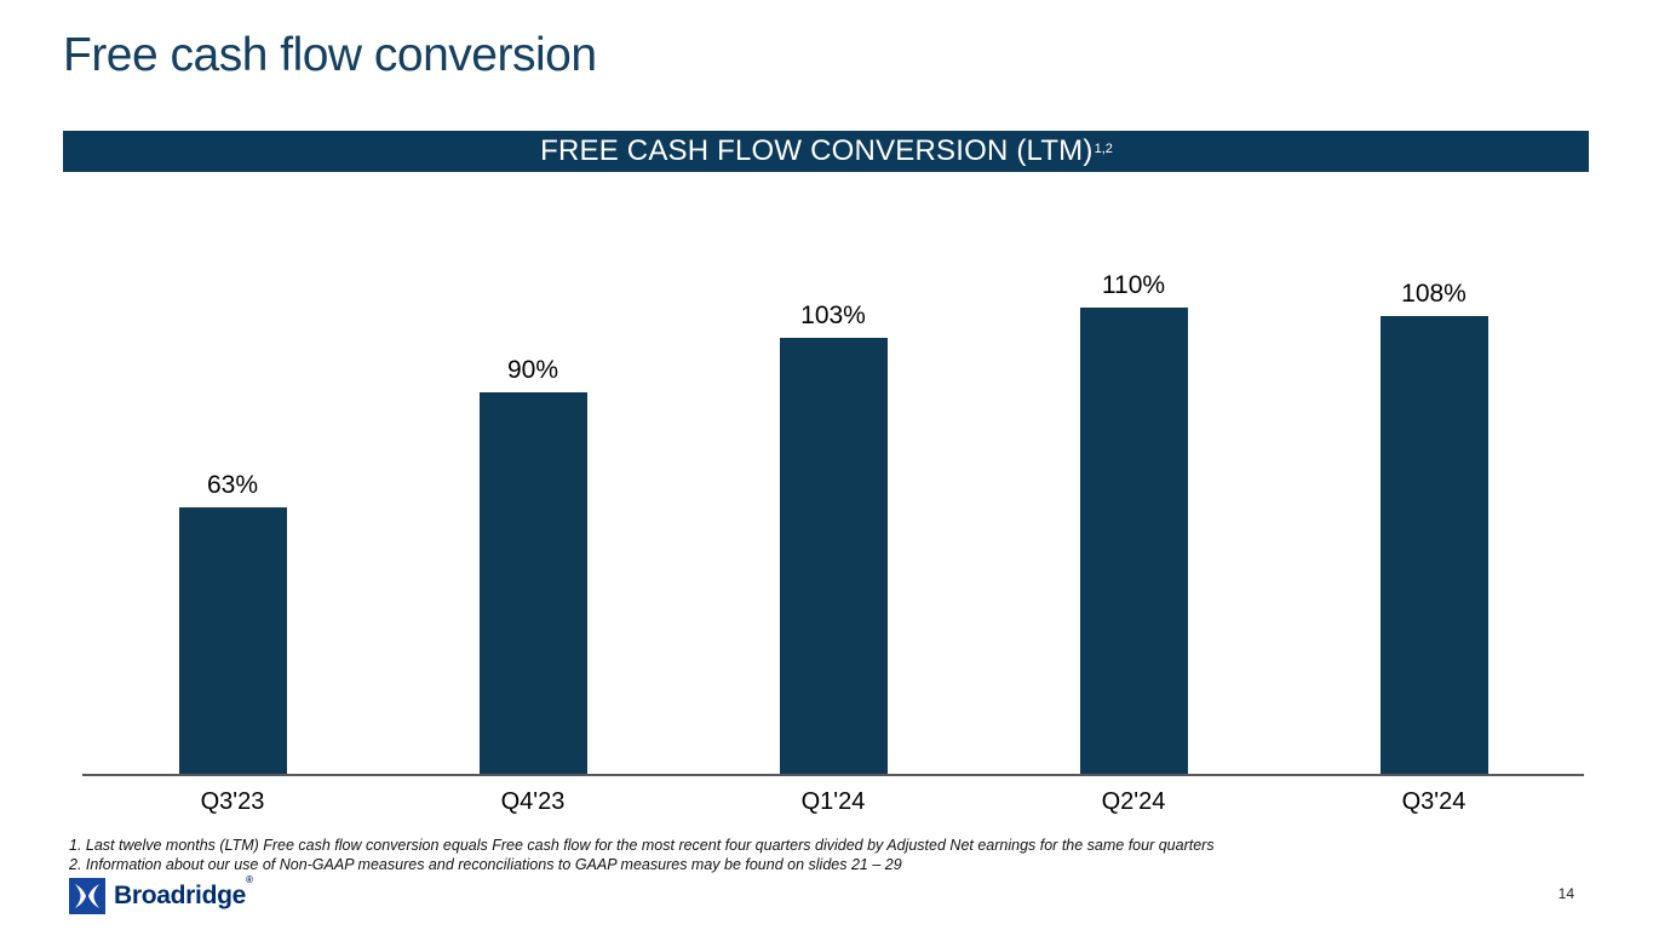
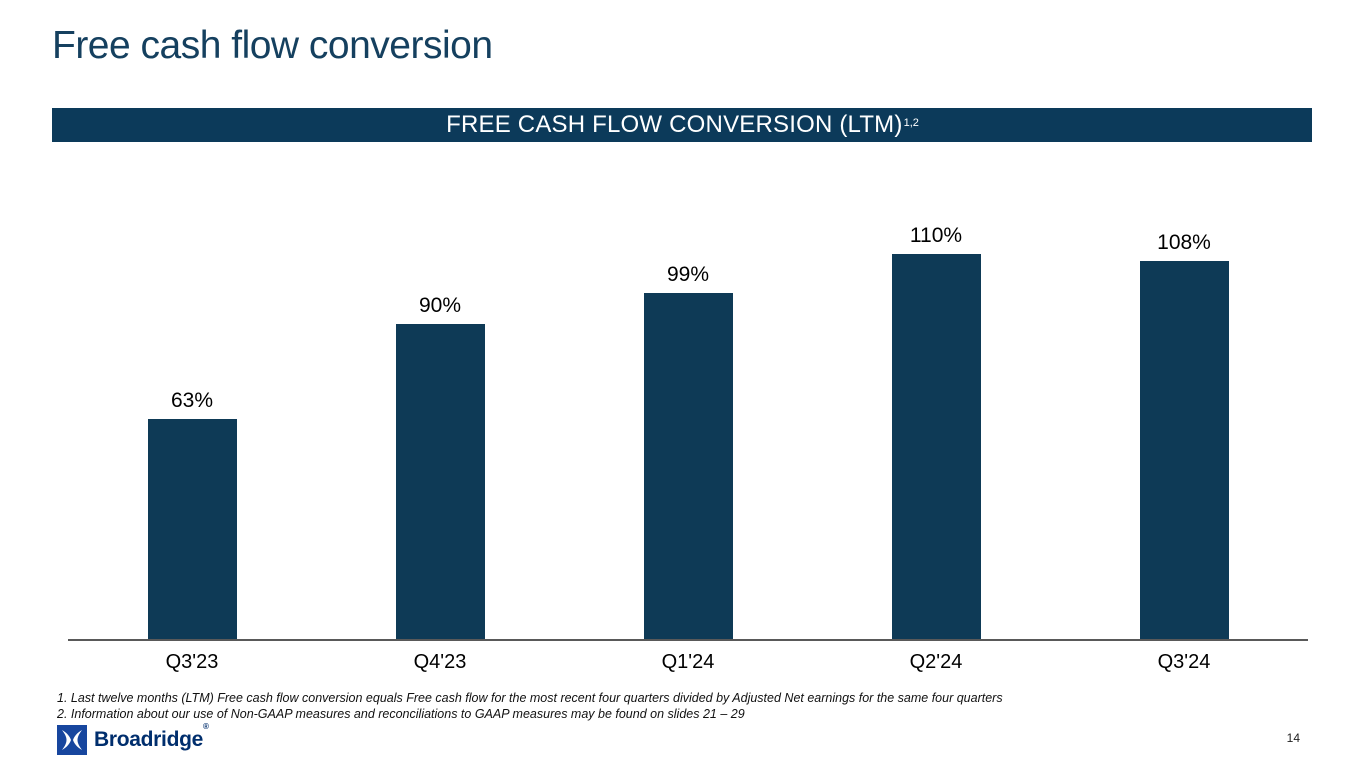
Q1'24: 103% -> 99%
